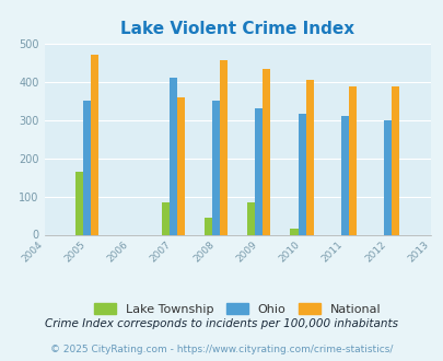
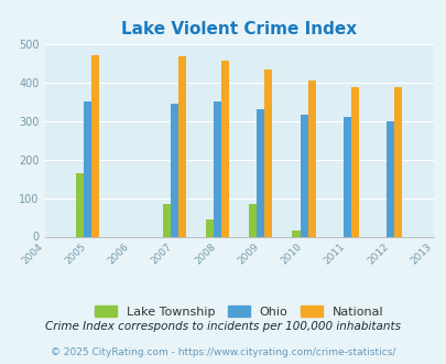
Ohio/2007: 410 -> 345
National/2007: 360 -> 468
